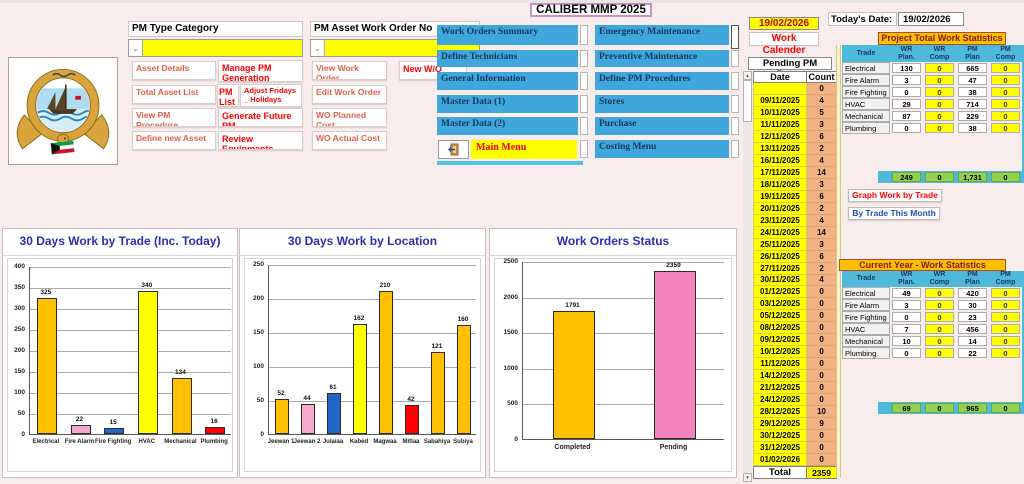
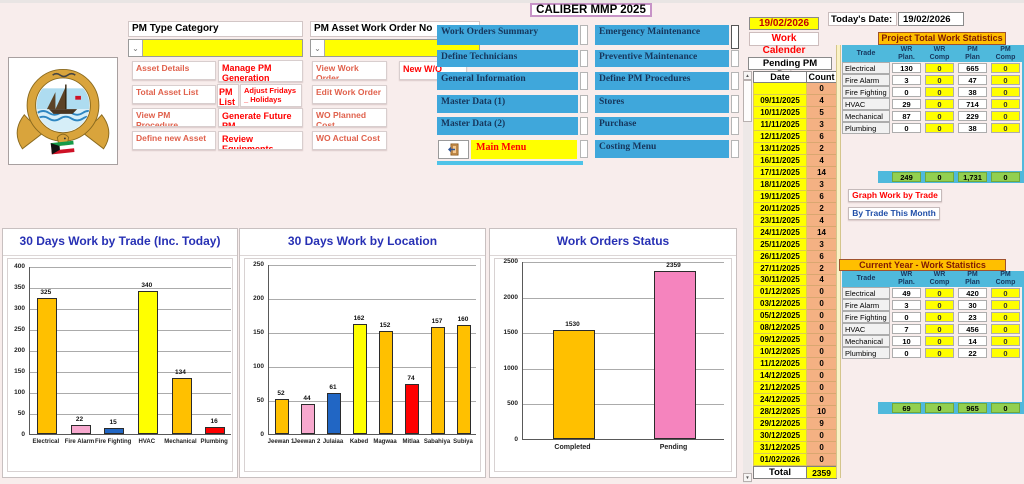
30 Days Work by Location/Magwaa: 210 -> 152
30 Days Work by Location/Mitlaa: 42 -> 74
30 Days Work by Location/Sabahiya: 121 -> 157
Work Orders Status/Completed: 1791 -> 1530
